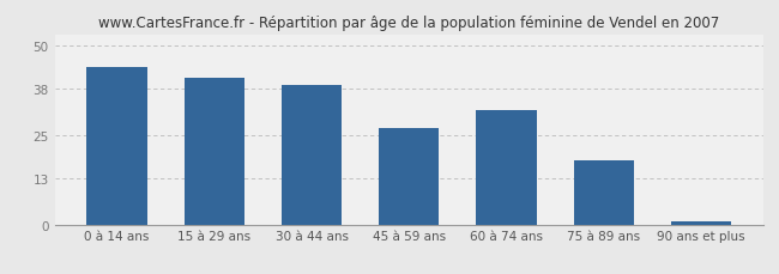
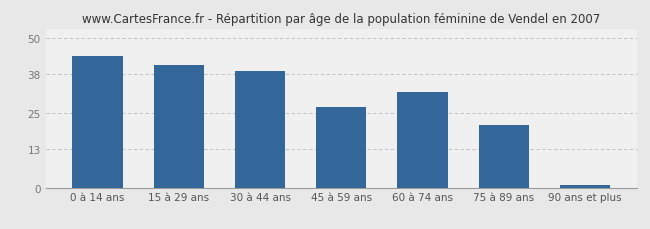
75 à 89 ans: 18 -> 21
